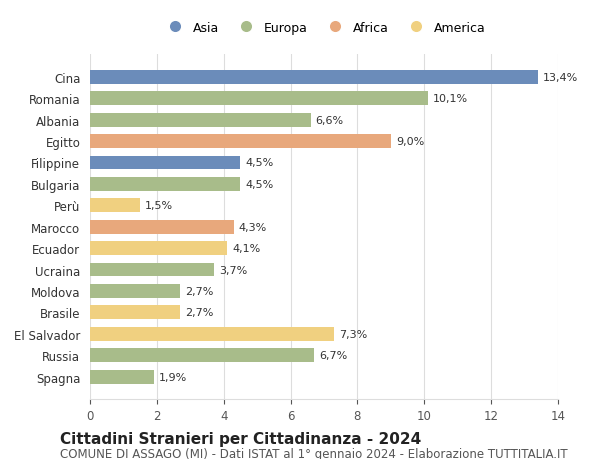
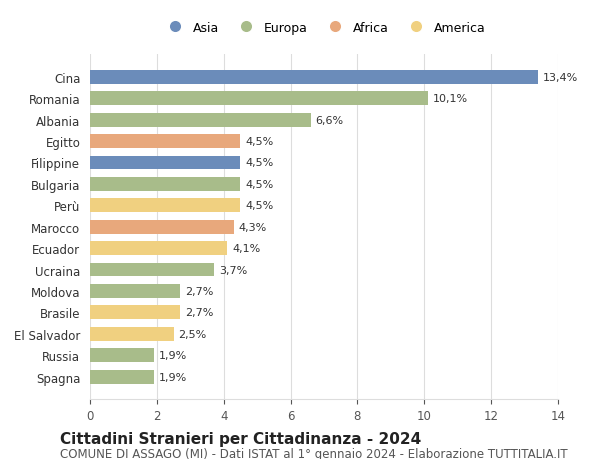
Egitto: 9,0% -> 4,5%
Perù: 1,5% -> 4,5%
El Salvador: 7,3% -> 2,5%
Russia: 6,7% -> 1,9%
